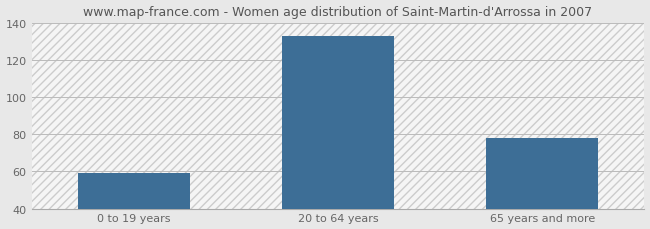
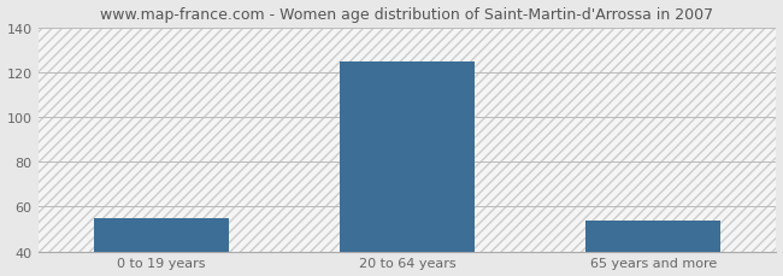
0 to 19 years: 59 -> 55
20 to 64 years: 133 -> 125
65 years and more: 78 -> 54
